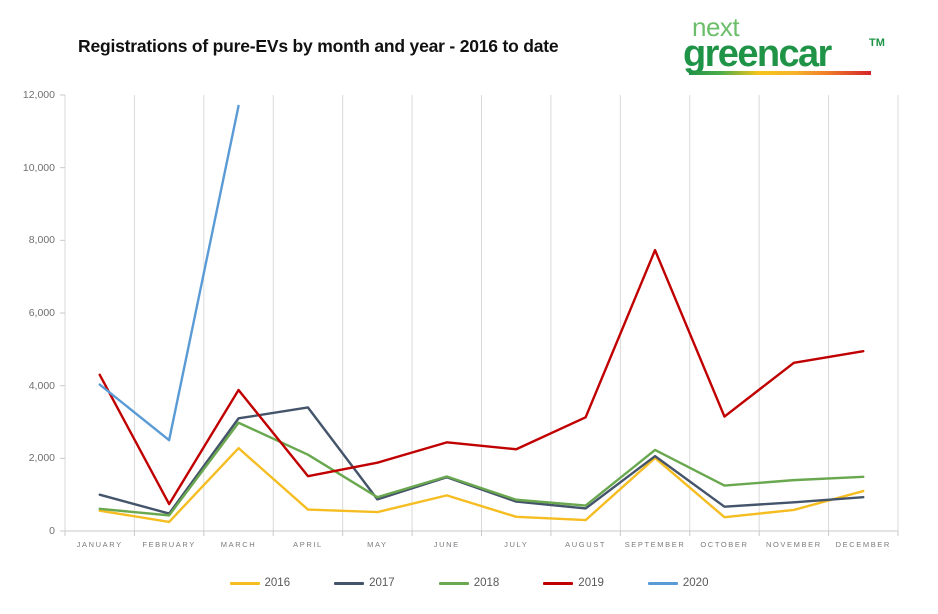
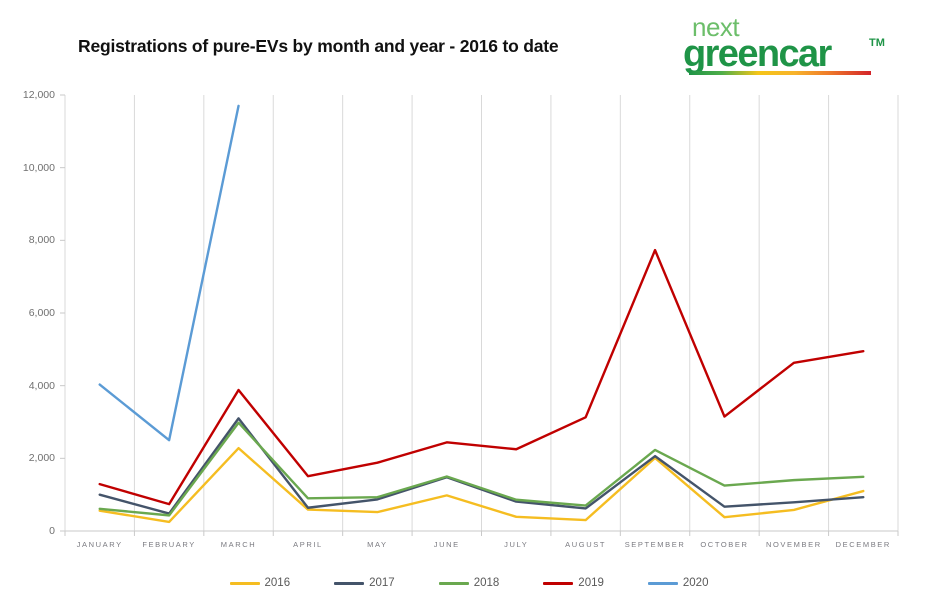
2019/JANUARY: 4300 -> 1300
2017/APRIL: 3400 -> 600
2018/APRIL: 2100 -> 900
